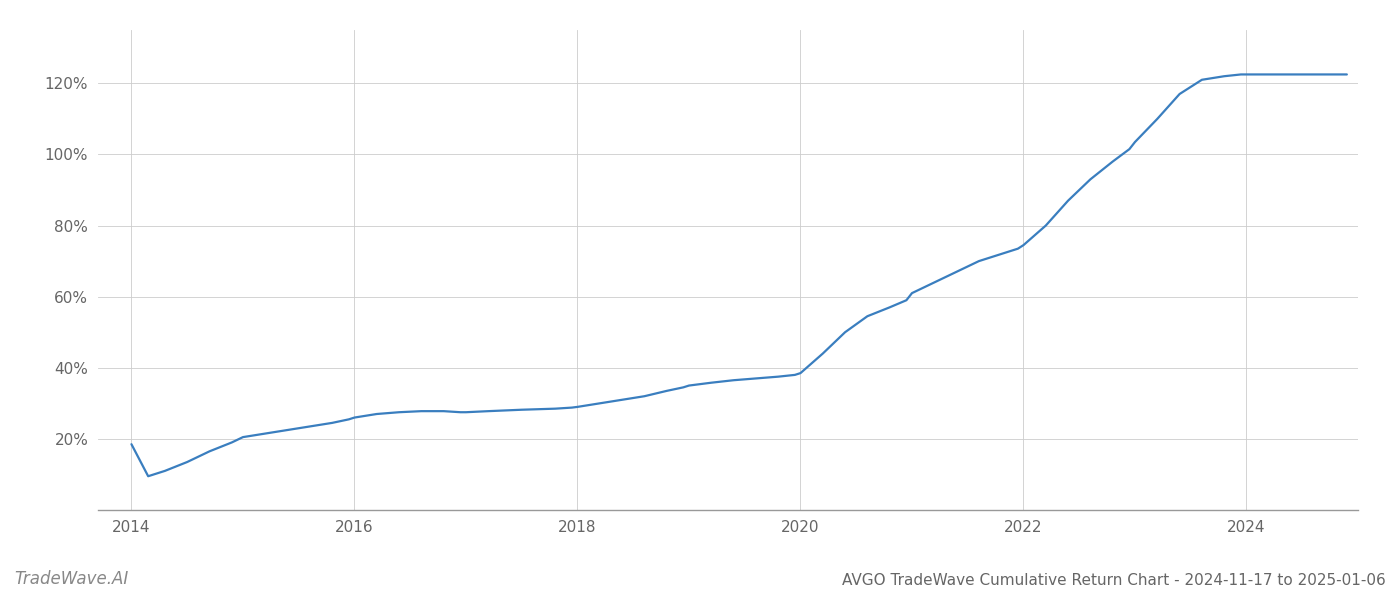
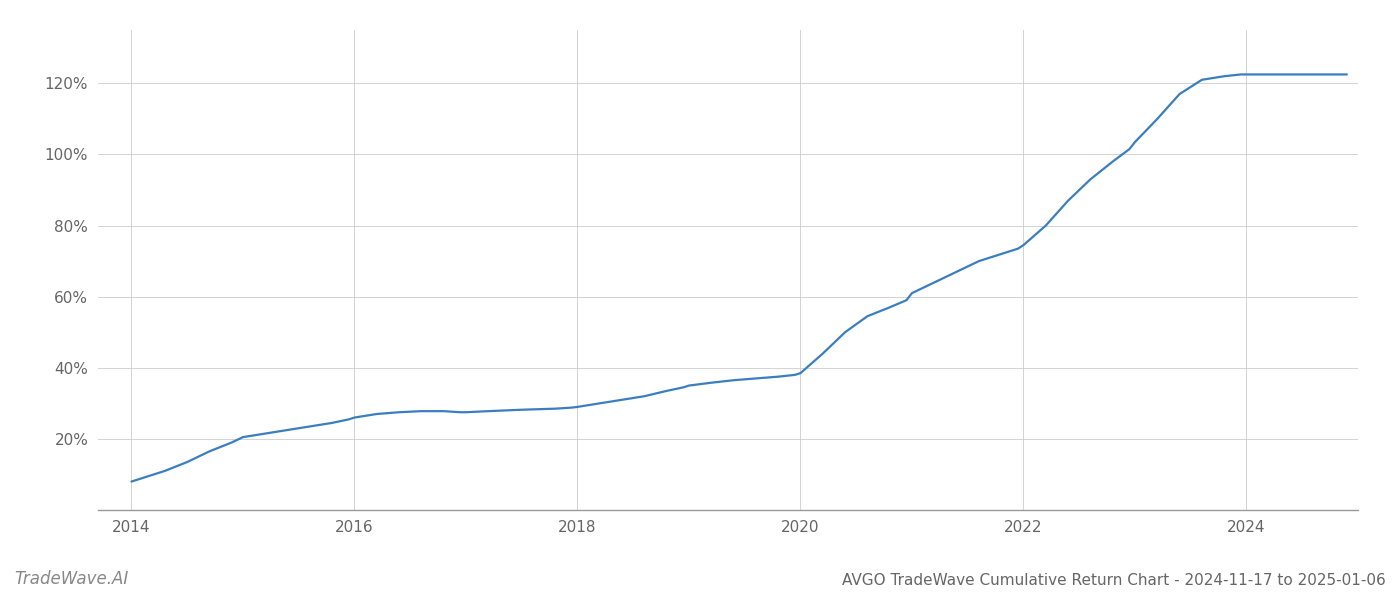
2014: 18.5% -> 8.0%
